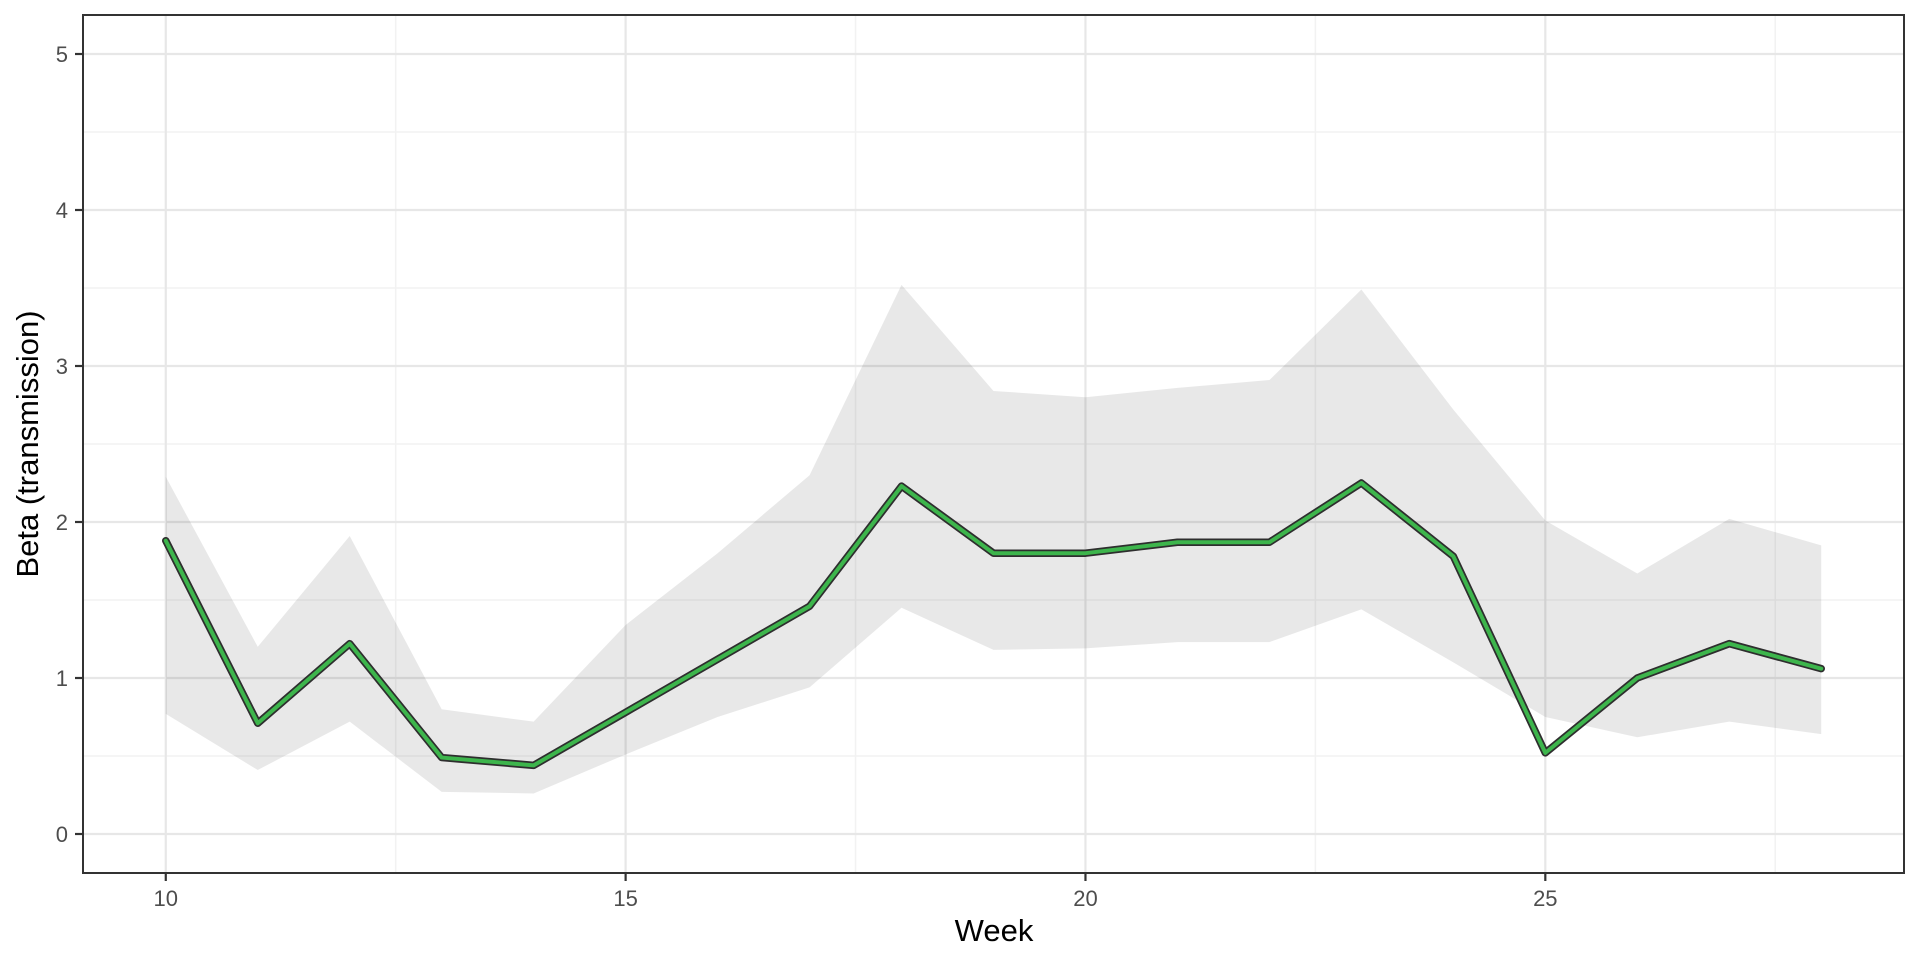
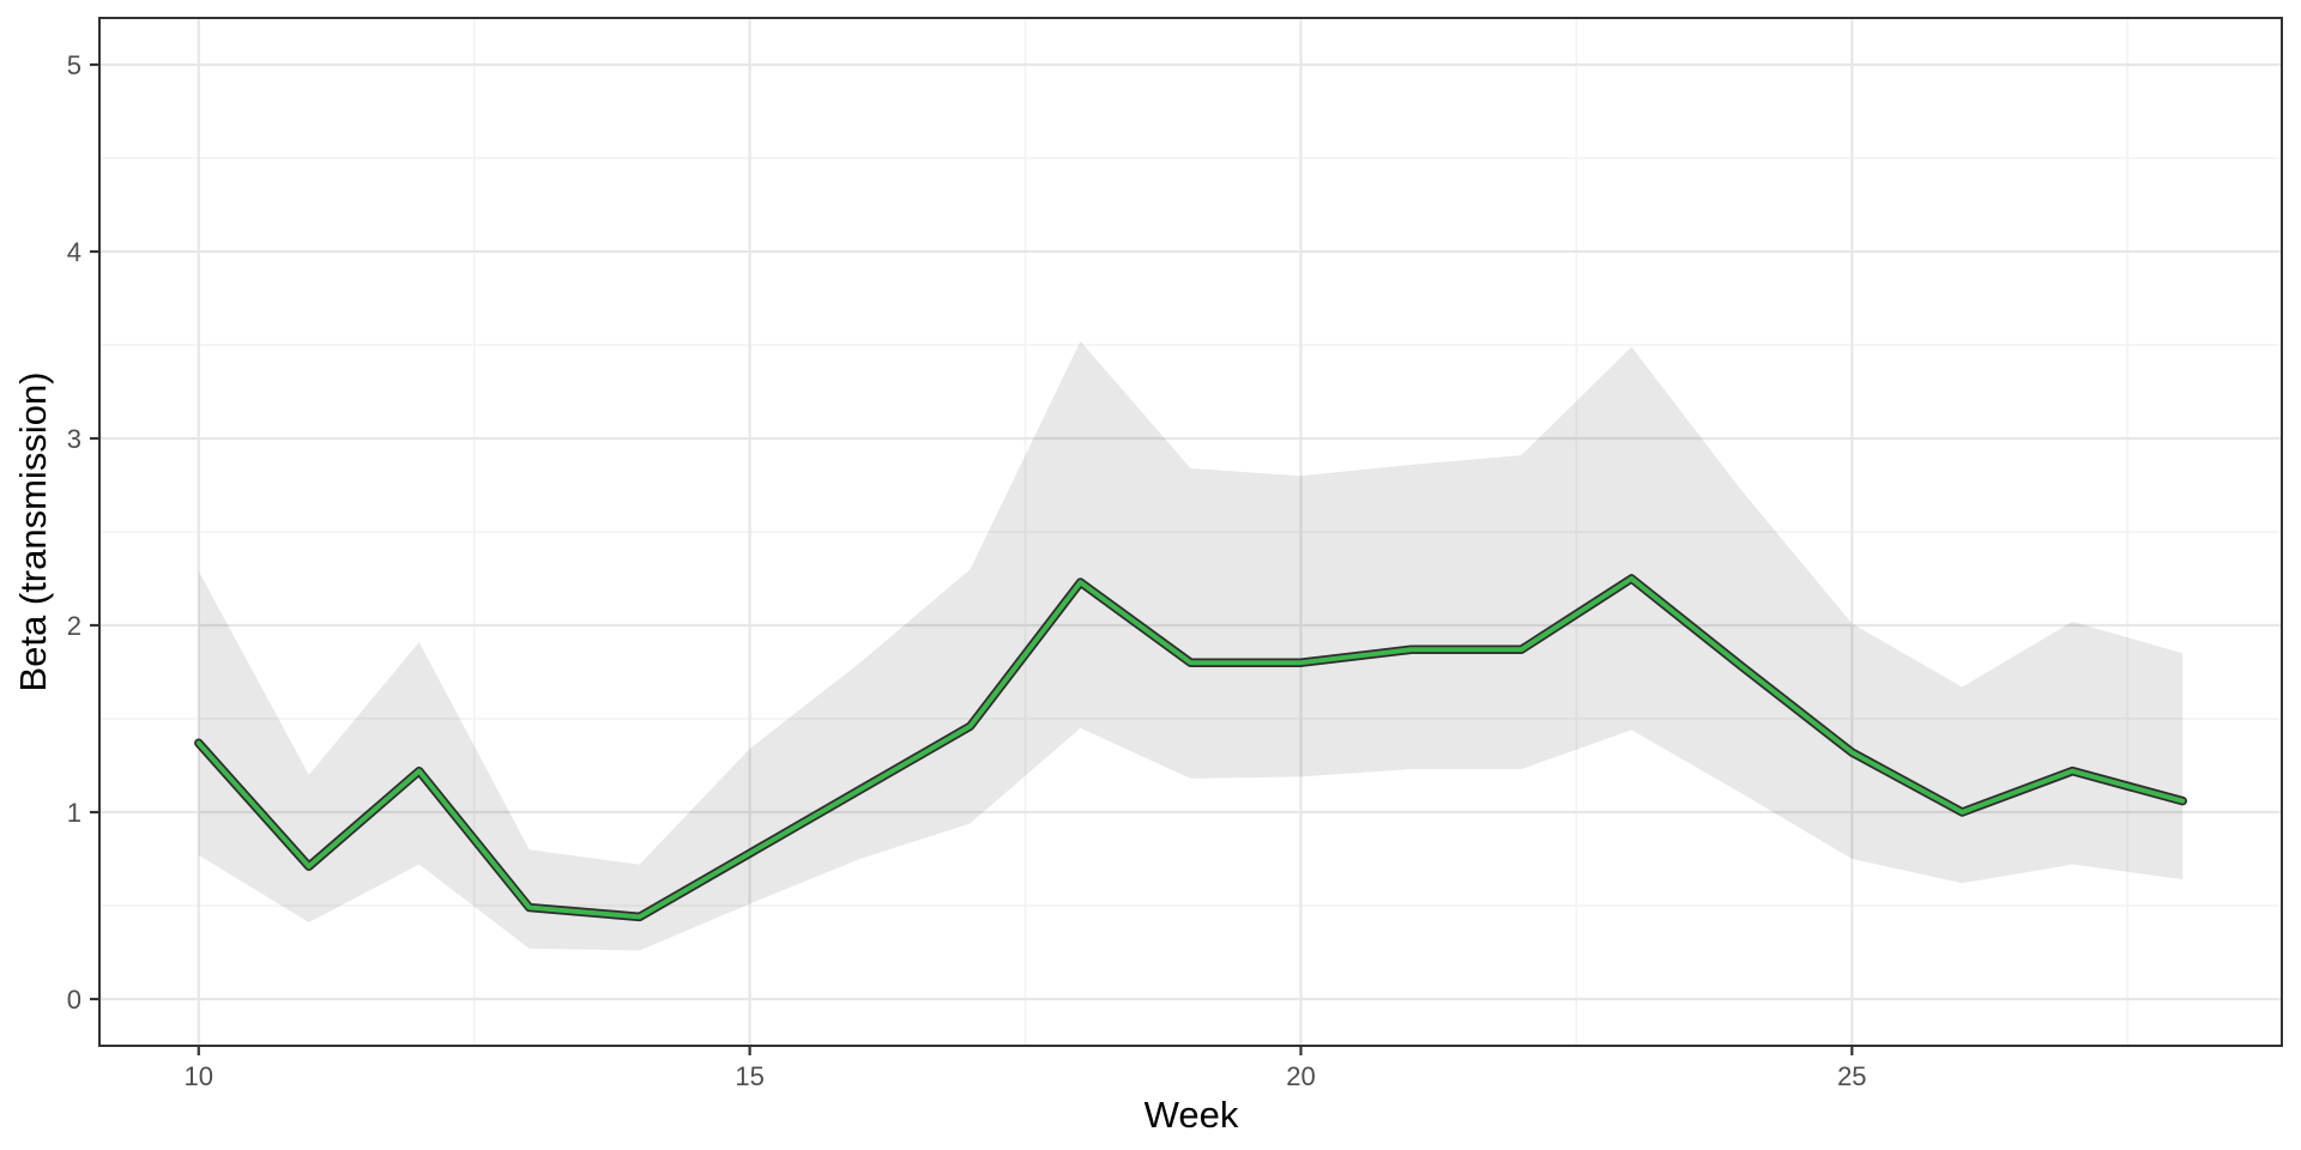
10: 1.88 -> 1.37
25: 0.52 -> 1.32
